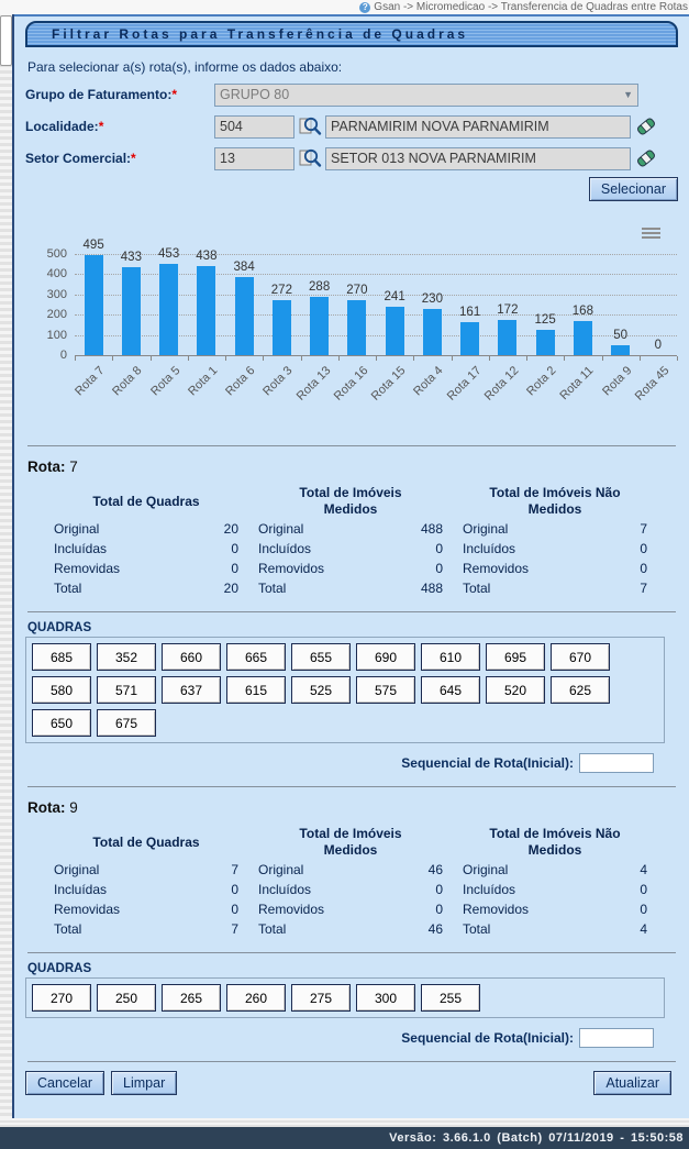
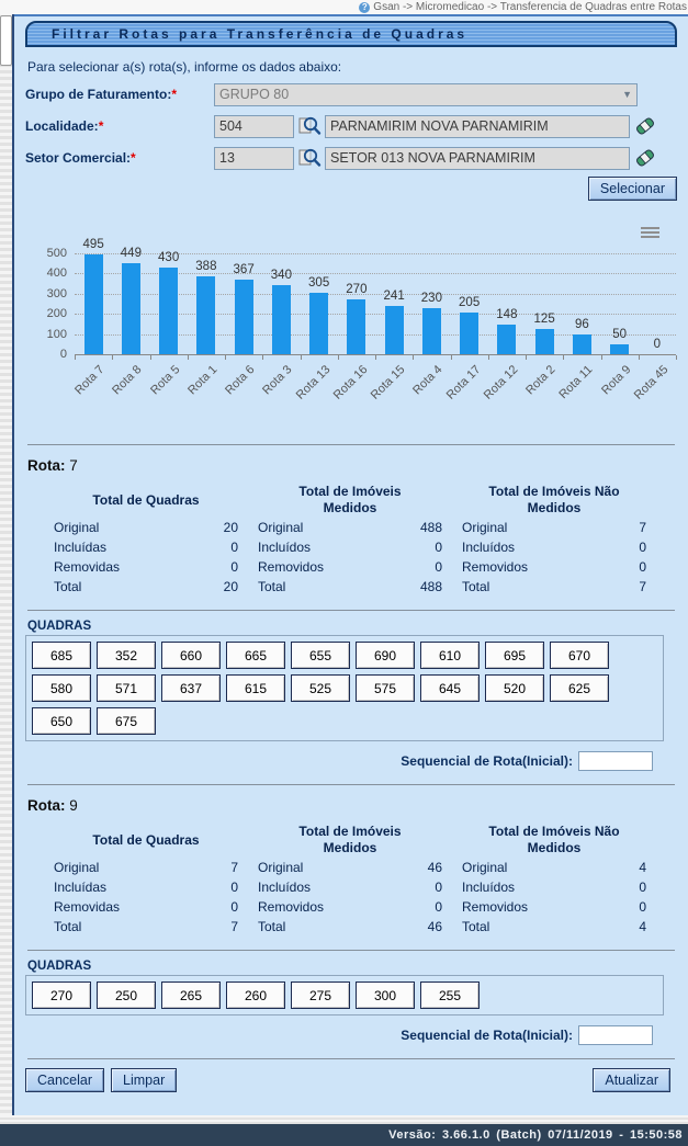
Rota 8: 433 -> 449
Rota 5: 453 -> 430
Rota 1: 438 -> 388
Rota 6: 384 -> 367
Rota 3: 272 -> 340
Rota 13: 288 -> 305
Rota 17: 161 -> 205
Rota 12: 172 -> 148
Rota 11: 168 -> 96
